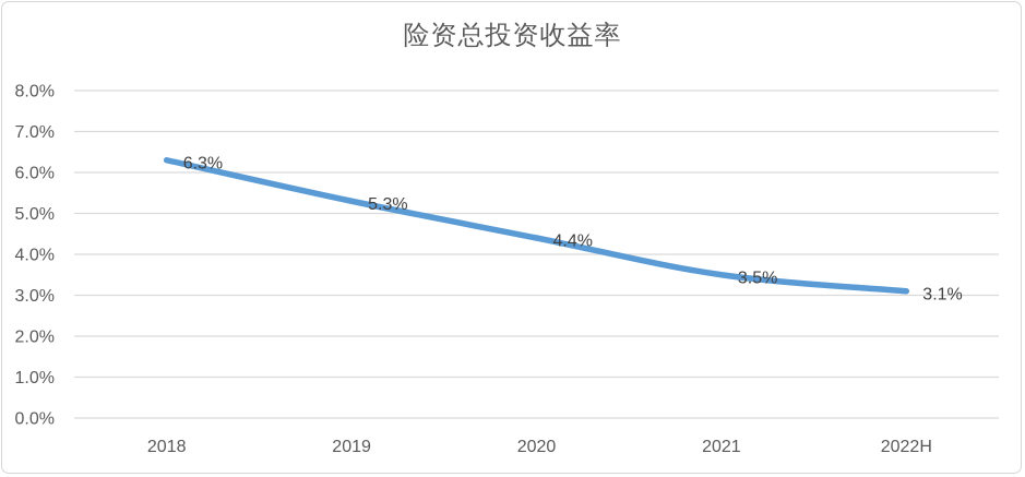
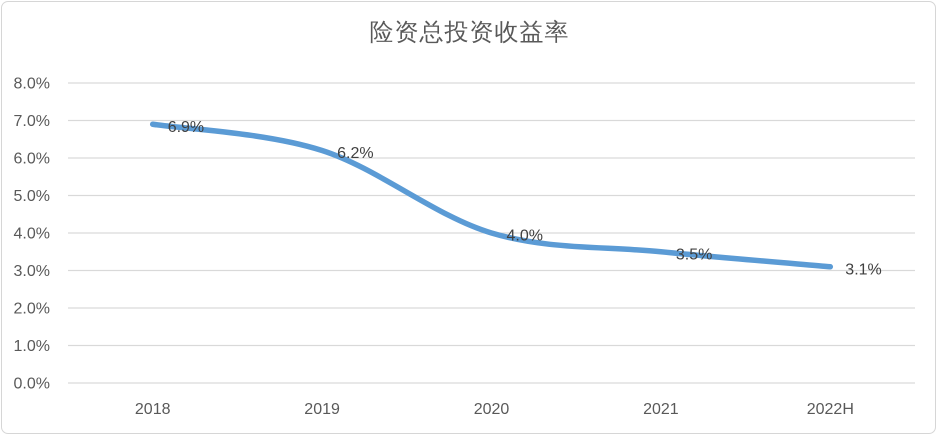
2018: 6.3% -> 6.9%
2019: 5.3% -> 6.2%
2020: 4.4% -> 4.0%
